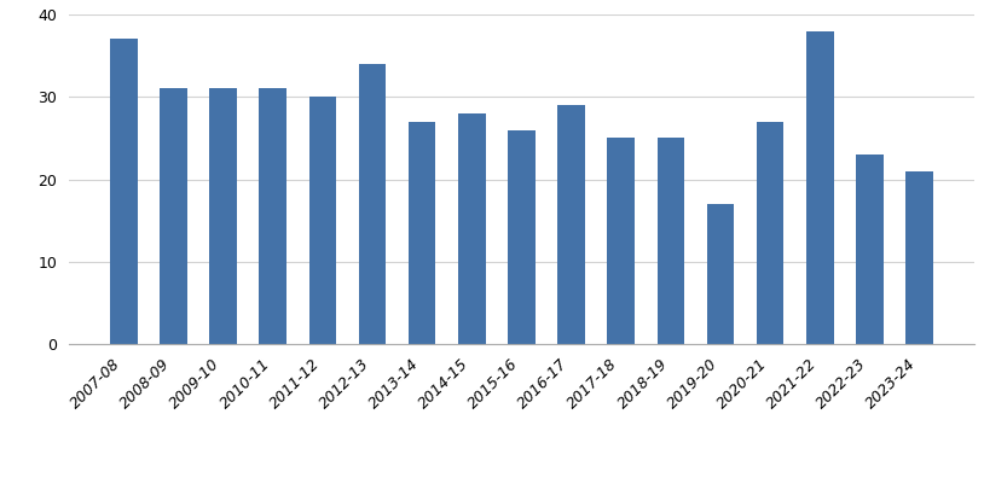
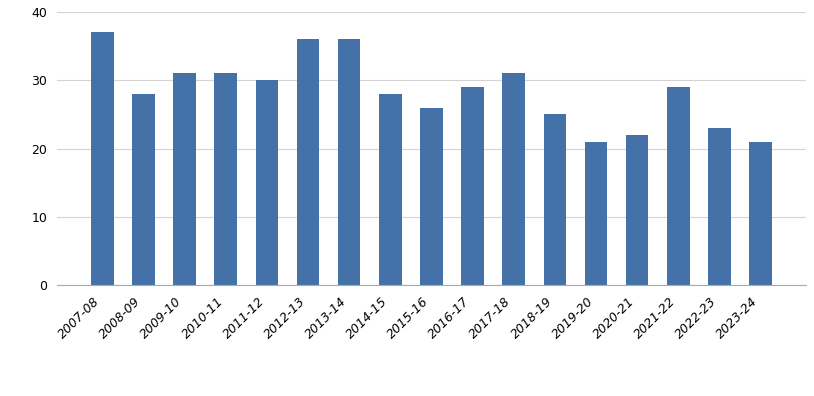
2008-09: 31 -> 28
2012-13: 34 -> 36
2013-14: 27 -> 36
2017-18: 25 -> 31
2019-20: 17 -> 21
2020-21: 27 -> 22
2021-22: 38 -> 29
